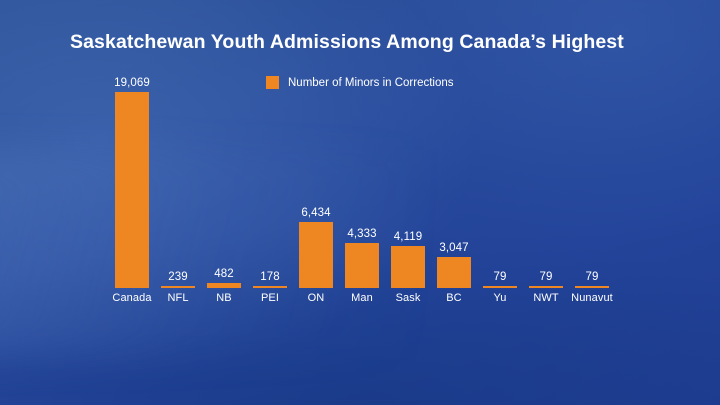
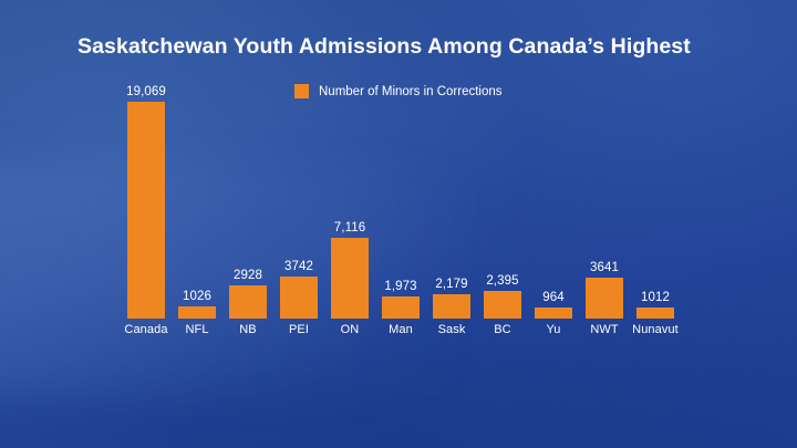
NFL: 239 -> 1026
NB: 482 -> 2928
PEI: 178 -> 3742
ON: 6,434 -> 7,116
Man: 4,333 -> 1,973
Sask: 4,119 -> 2,179
BC: 3,047 -> 2,395
Yu: 79 -> 964
NWT: 79 -> 3641
Nunavut: 79 -> 1012
